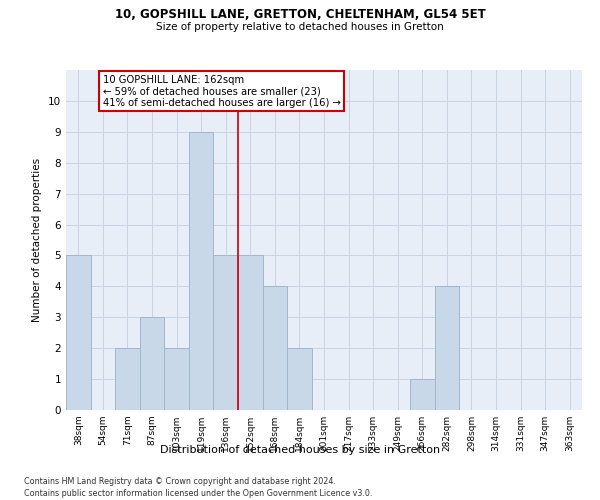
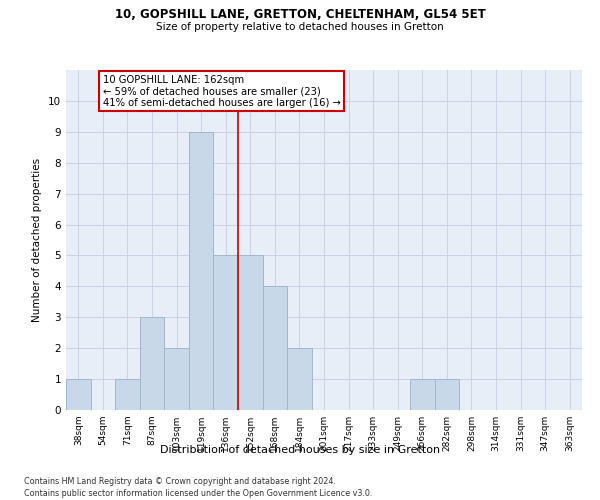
38sqm: 5 -> 1
71sqm: 2 -> 1
282sqm: 4 -> 1
